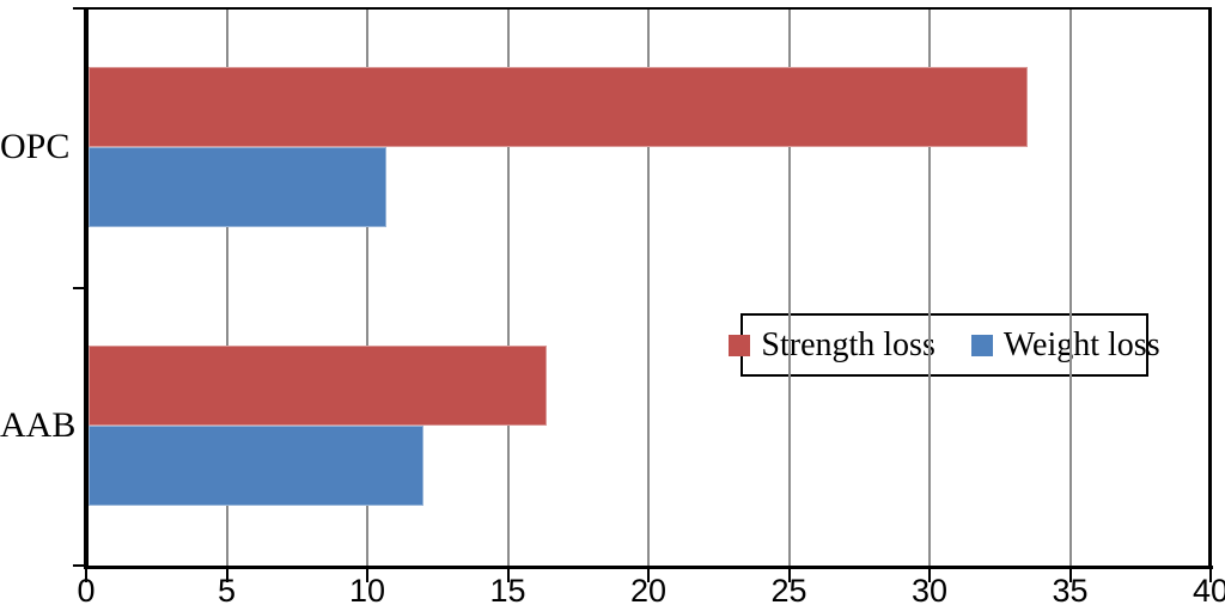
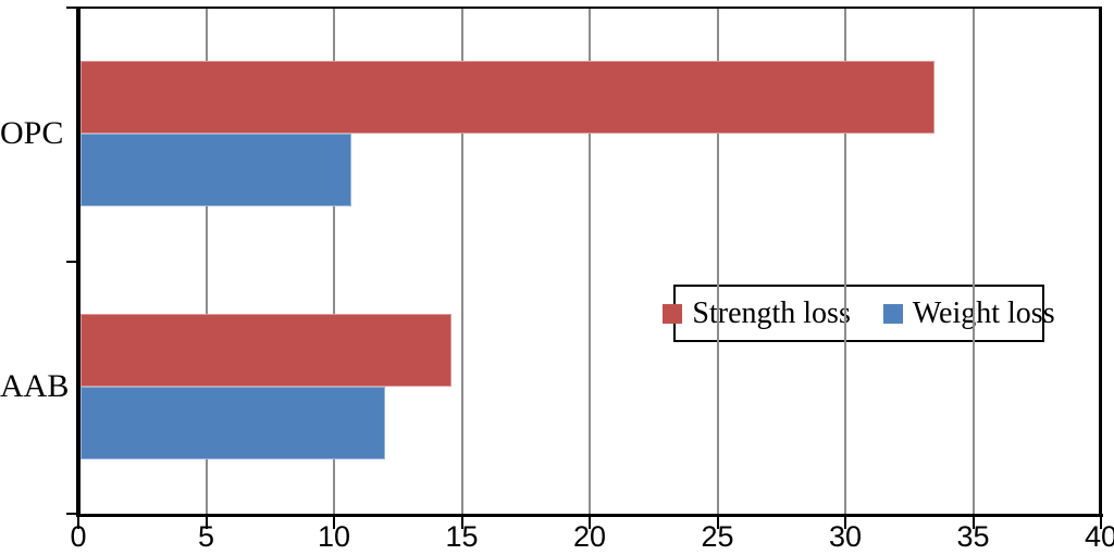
Strength loss/AAB: 16.3 -> 14.5
